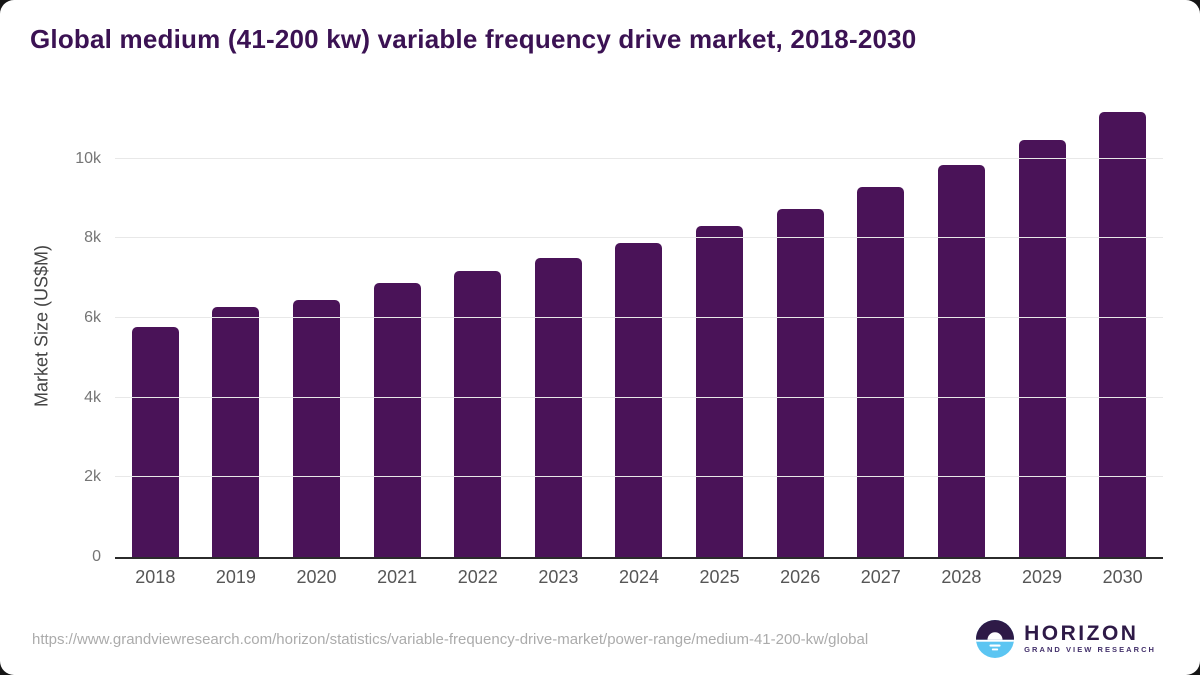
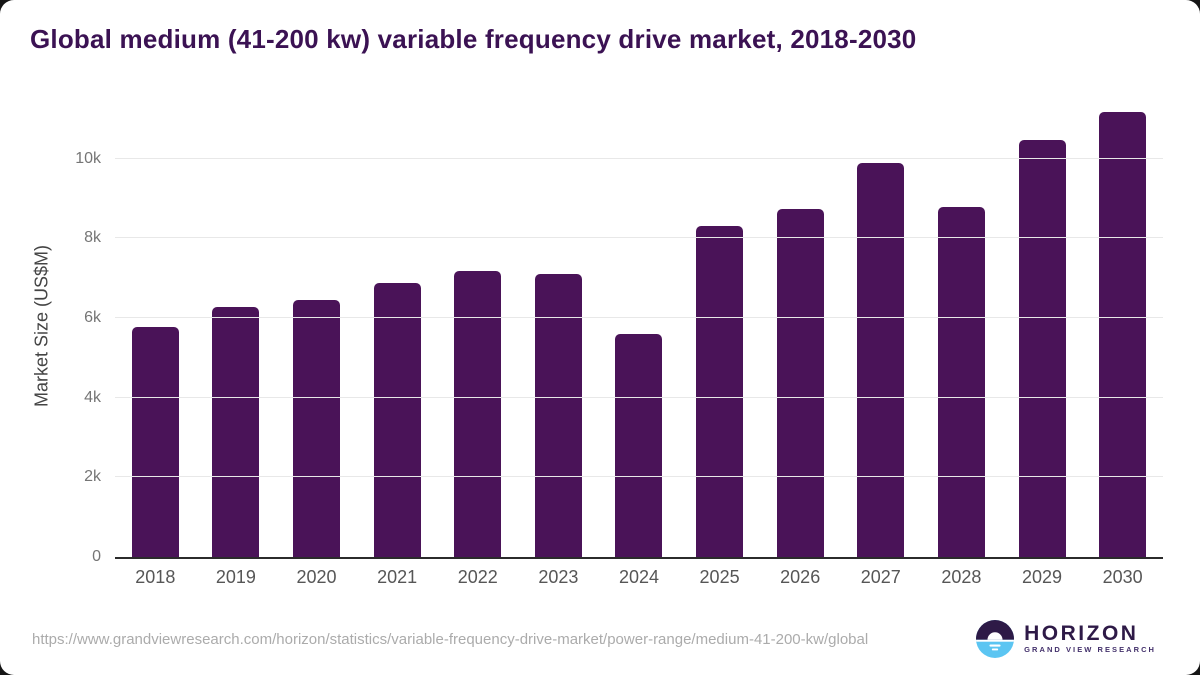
2023: 7.5k -> 7.1k
2024: 7.9k -> 5.6k
2027: 9.3k -> 9.9k
2028: 9.8k -> 8.8k
